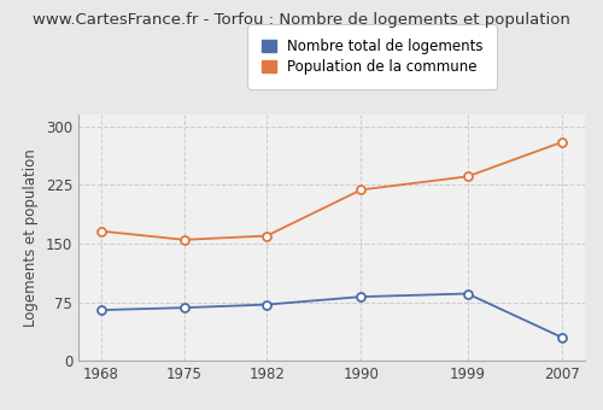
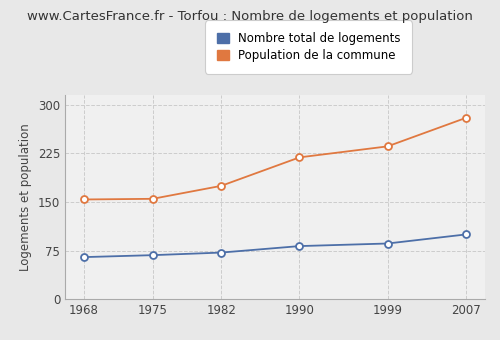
Population de la commune/1968: 166 -> 154
Population de la commune/1982: 160 -> 175
Nombre total de logements/2007: 30 -> 100
